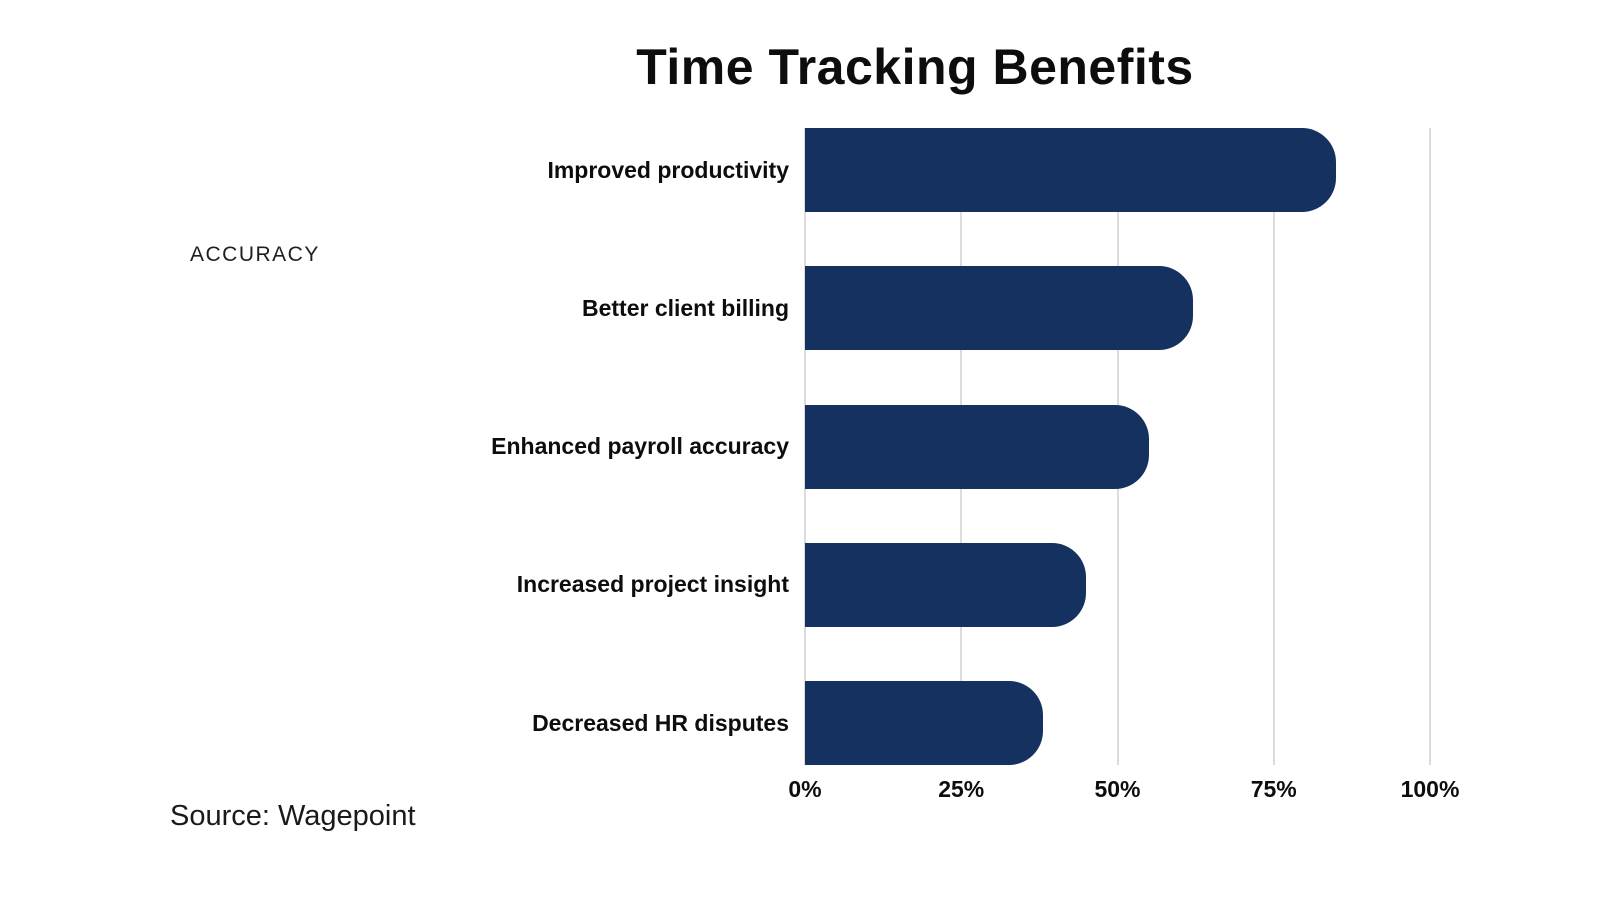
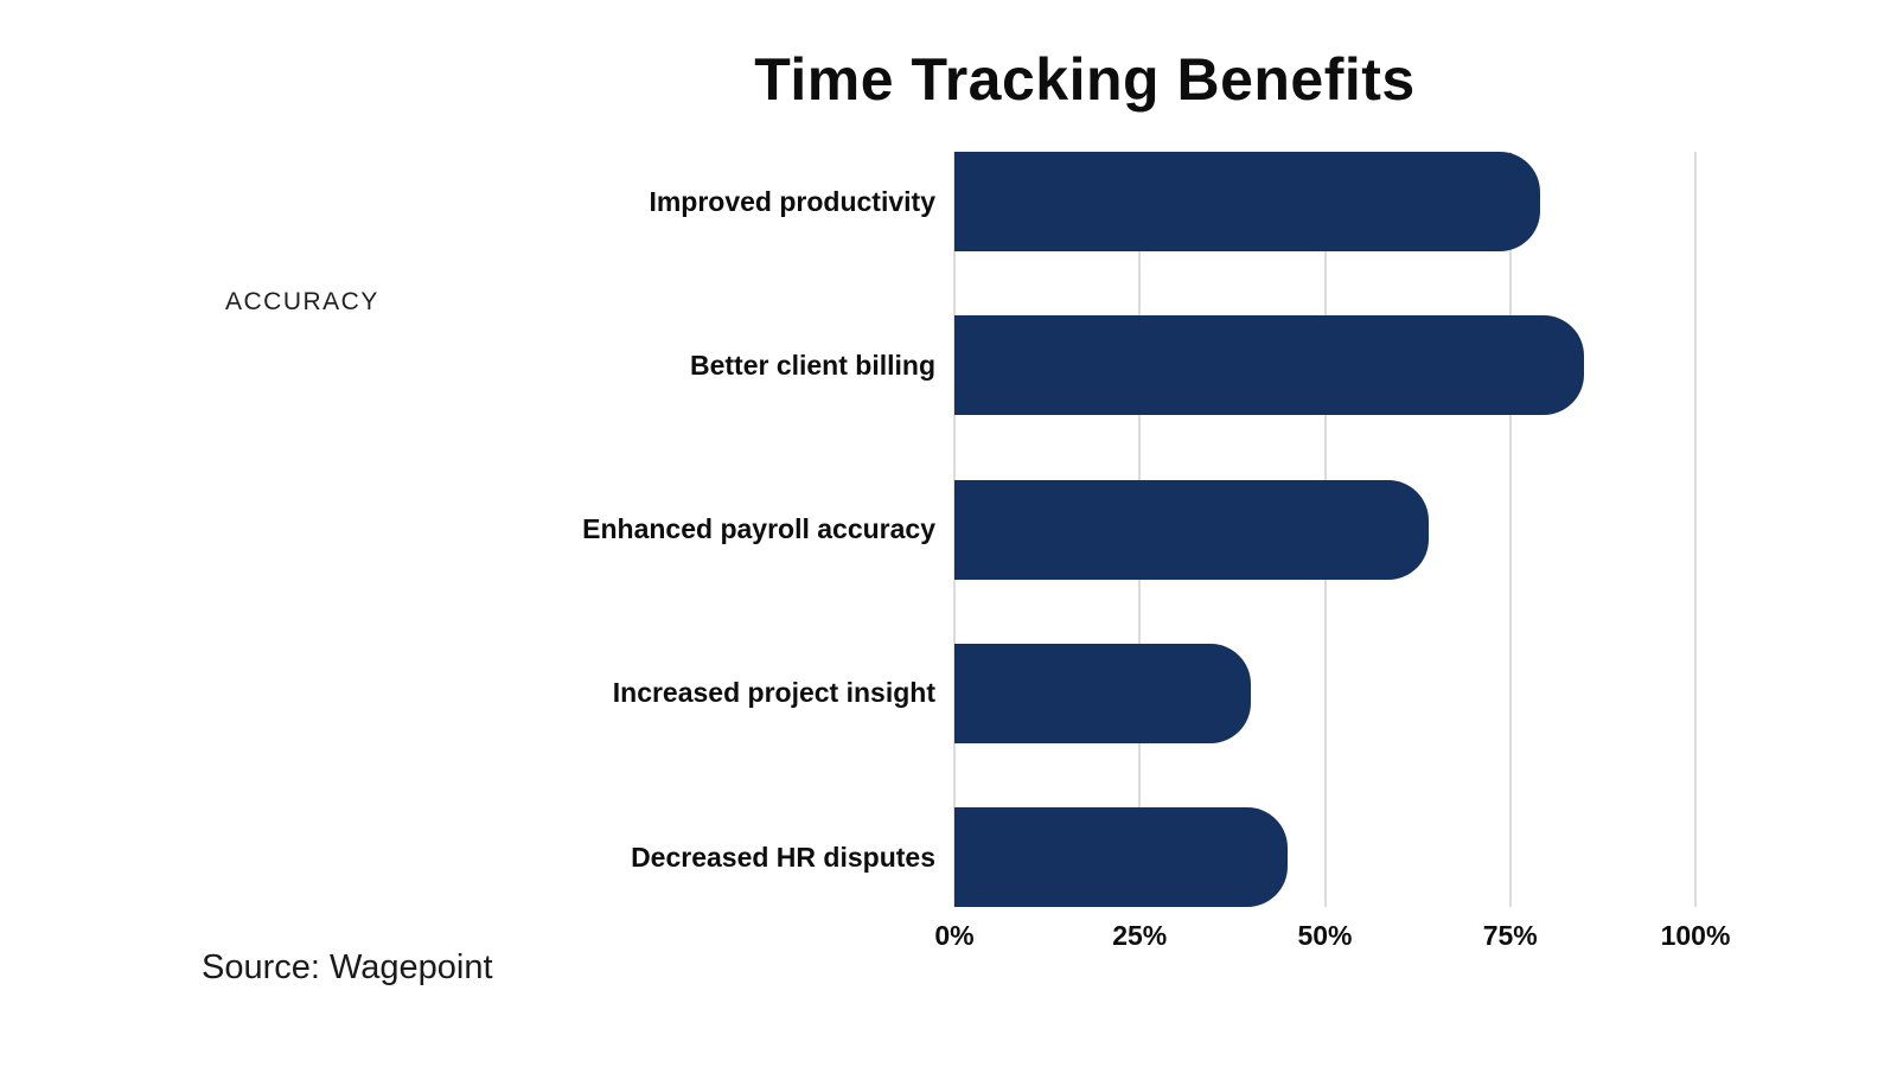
Improved productivity: 85% -> 79%
Better client billing: 62% -> 85%
Enhanced payroll accuracy: 55% -> 64%
Increased project insight: 45% -> 40%
Decreased HR disputes: 38% -> 45%
